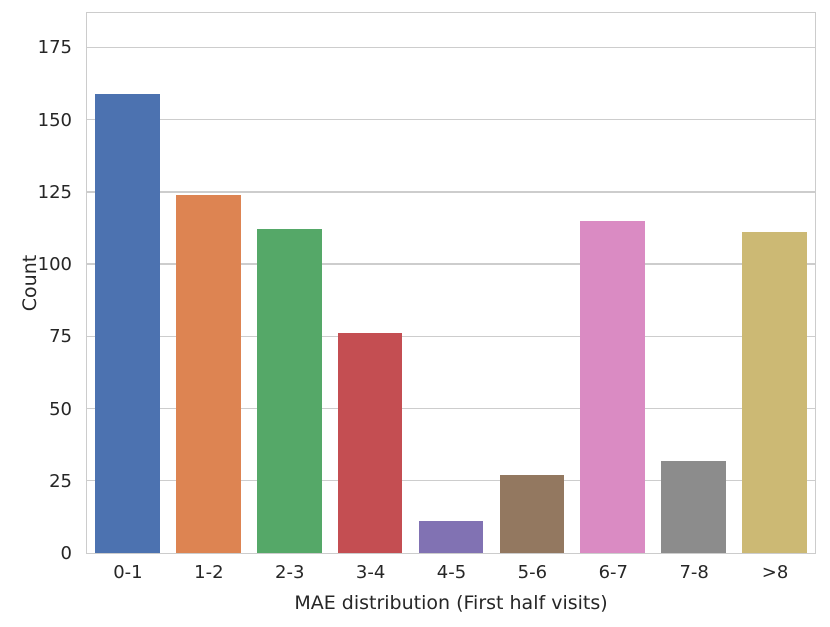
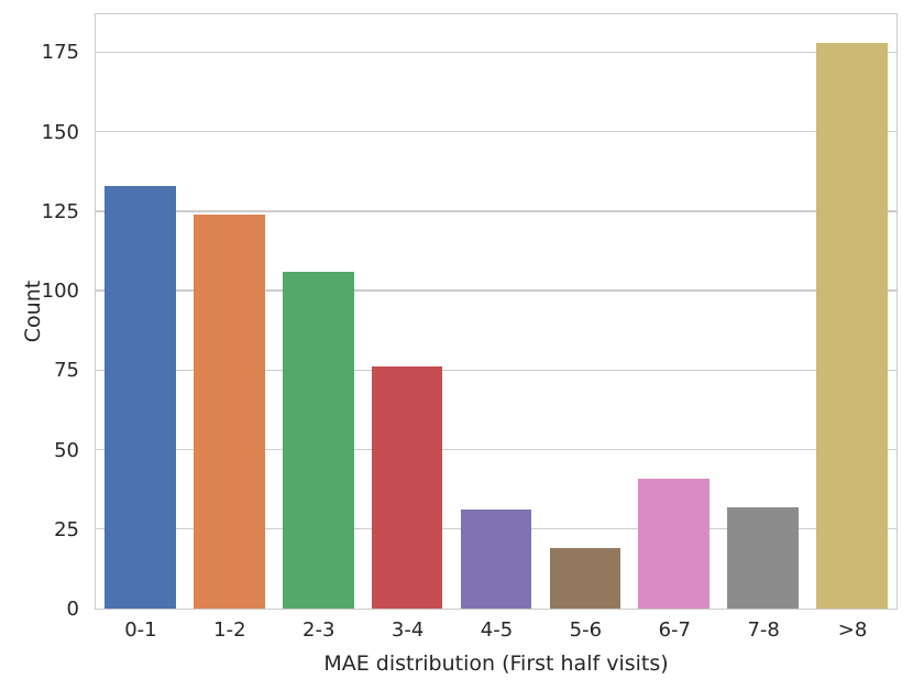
0-1: 159 -> 133
2-3: 112 -> 106
4-5: 11 -> 31
5-6: 27 -> 19
6-7: 115 -> 41
>8: 111 -> 178
